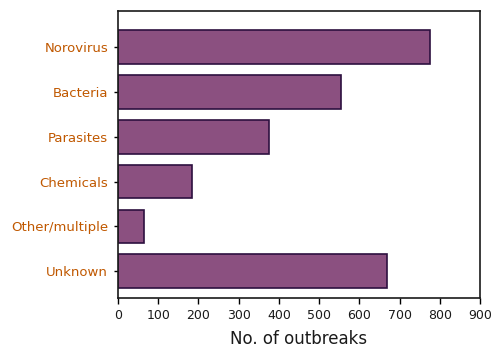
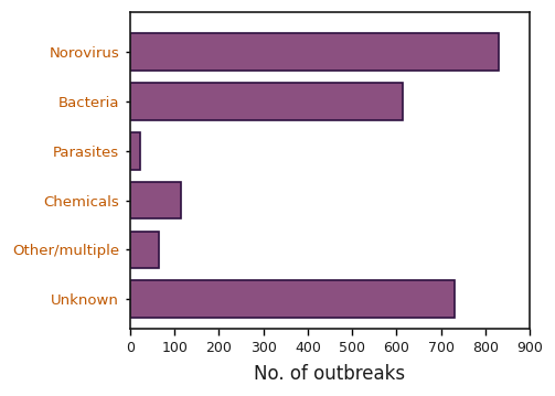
Norovirus: 775 -> 830
Bacteria: 555 -> 615
Parasites: 375 -> 22
Chemicals: 185 -> 115
Unknown: 670 -> 730
